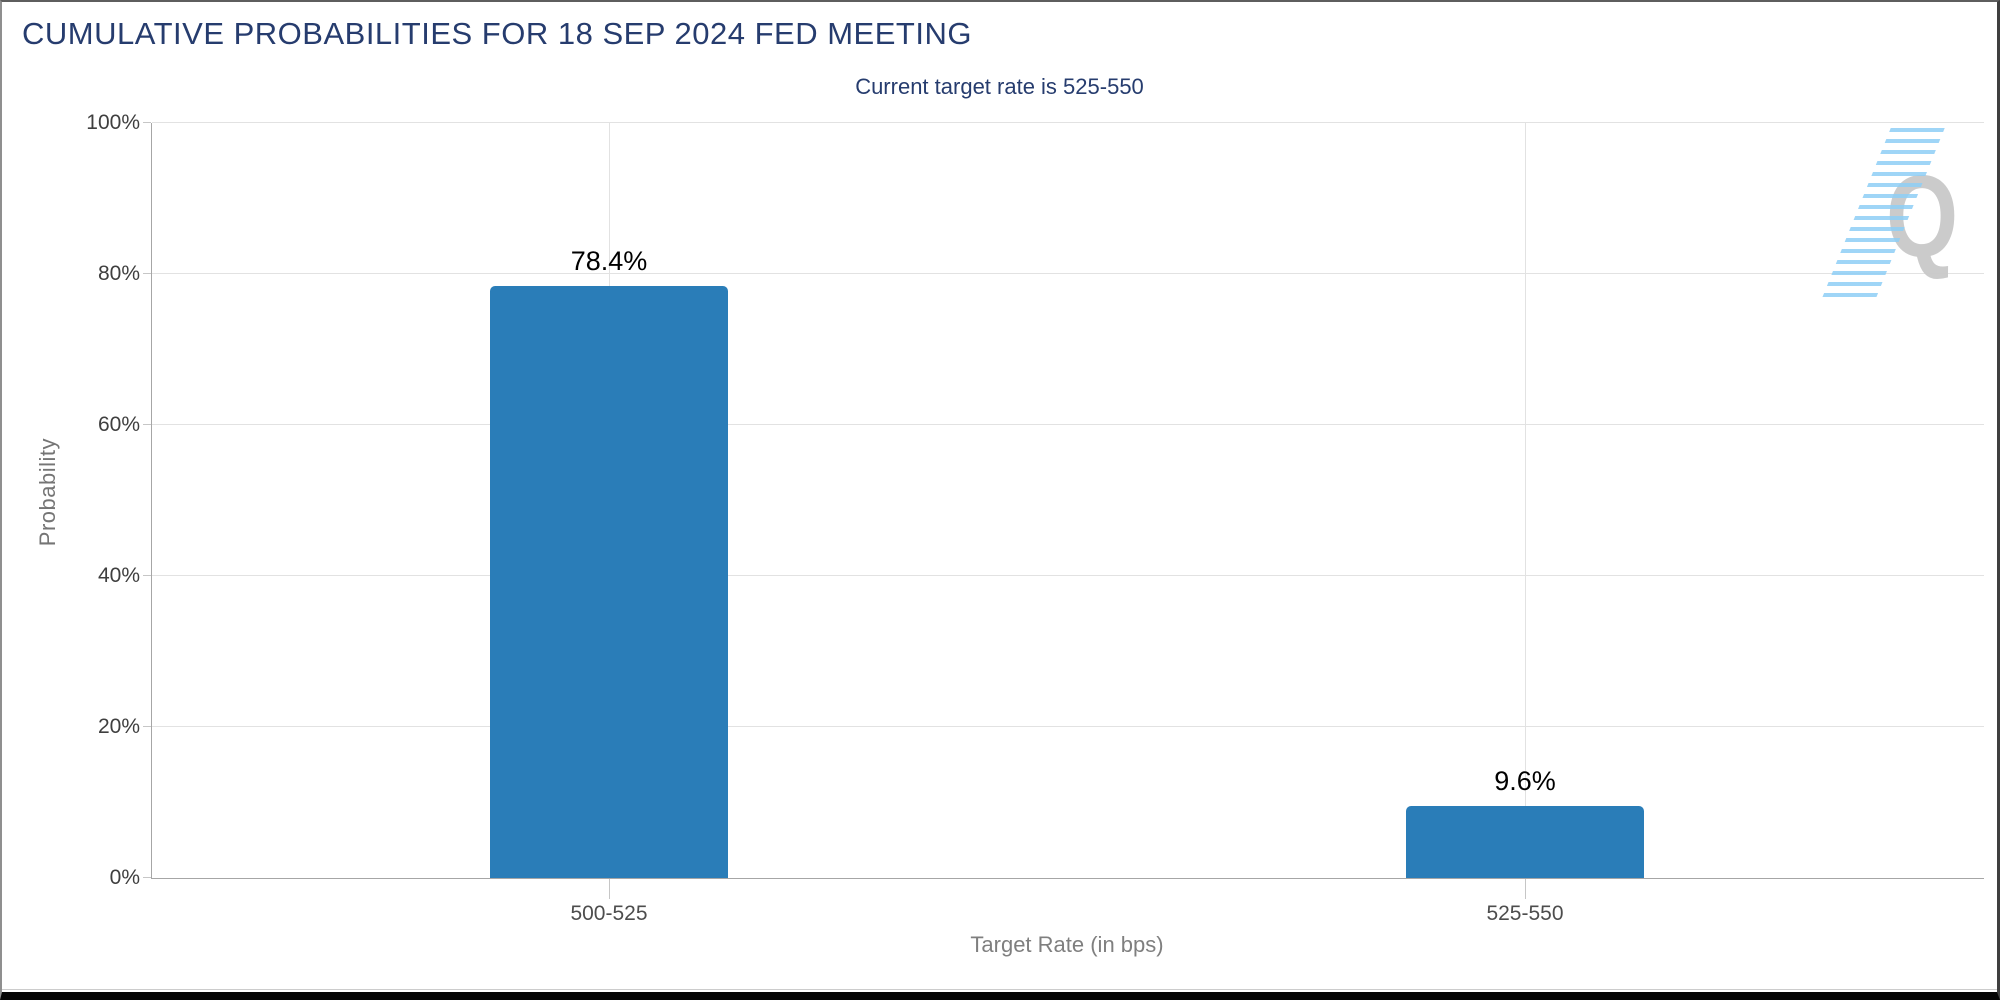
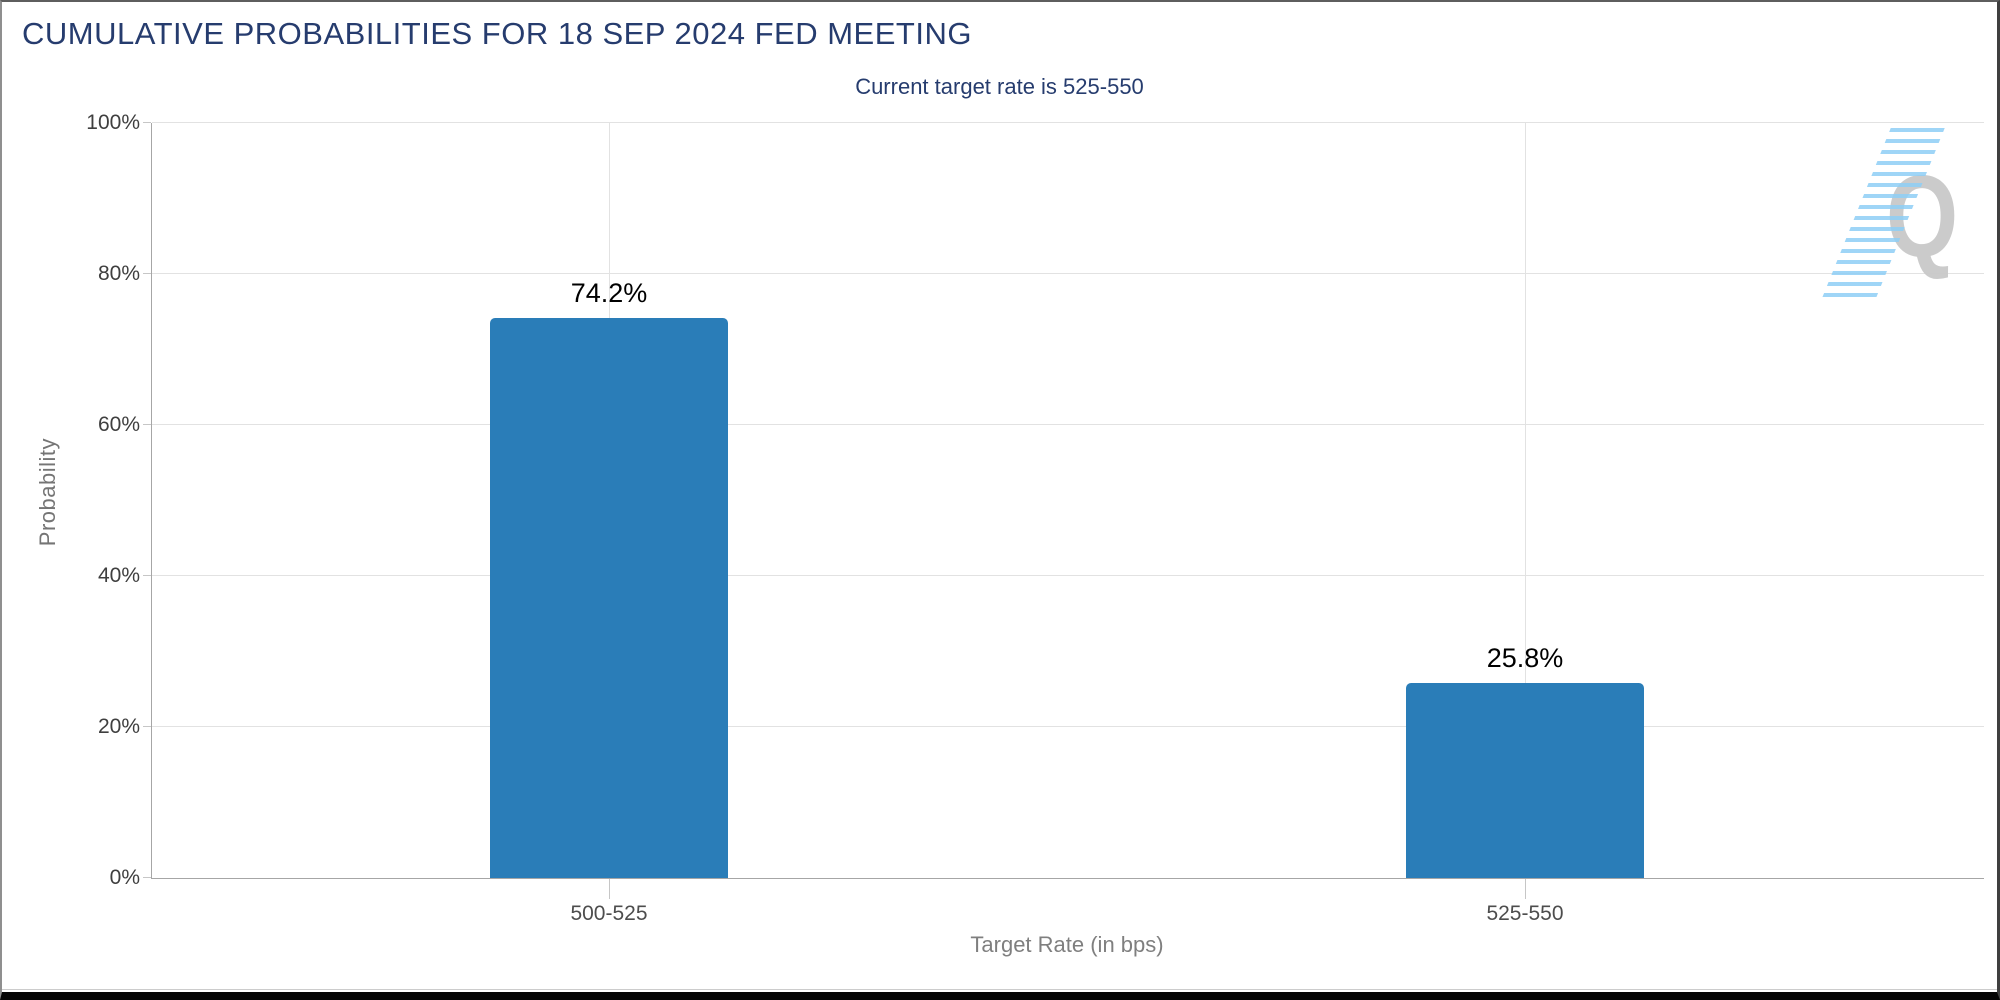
500-525: 78.4% -> 74.2%
525-550: 9.6% -> 25.8%
